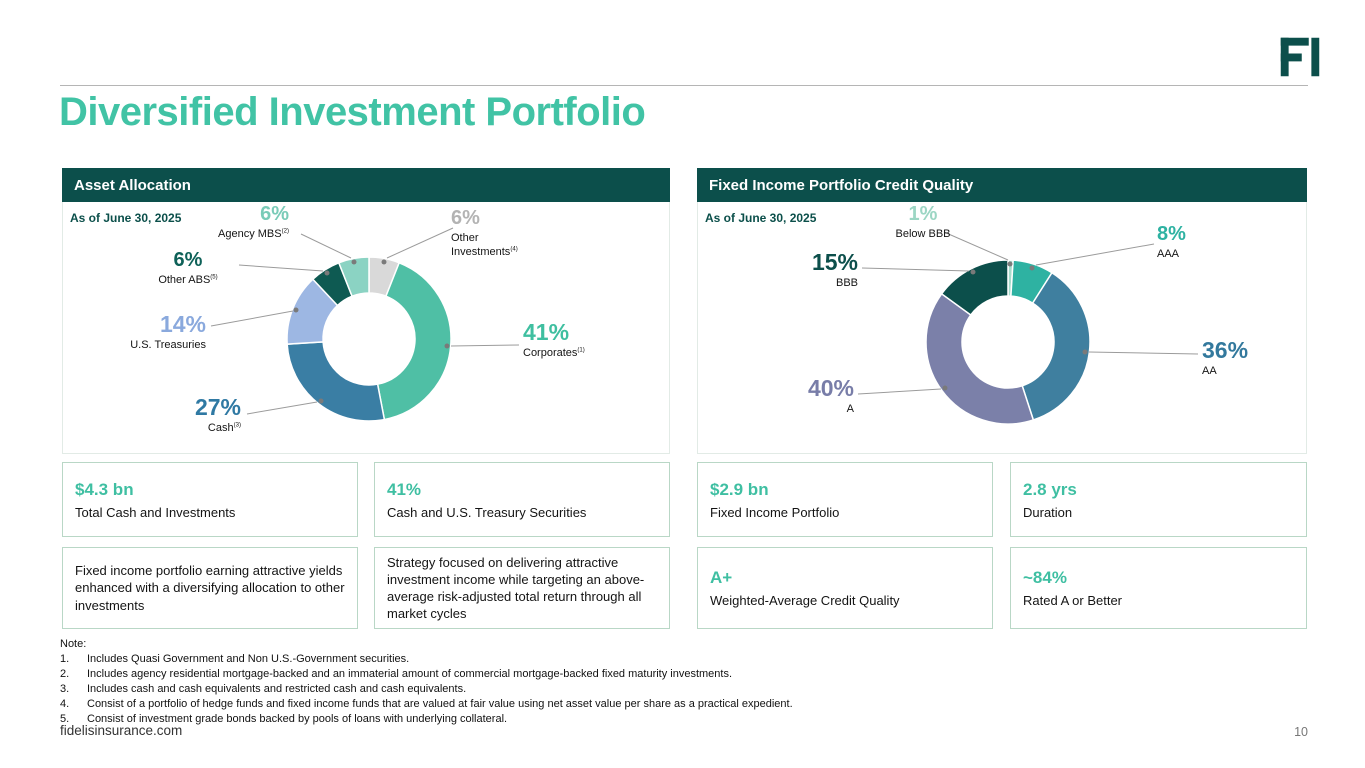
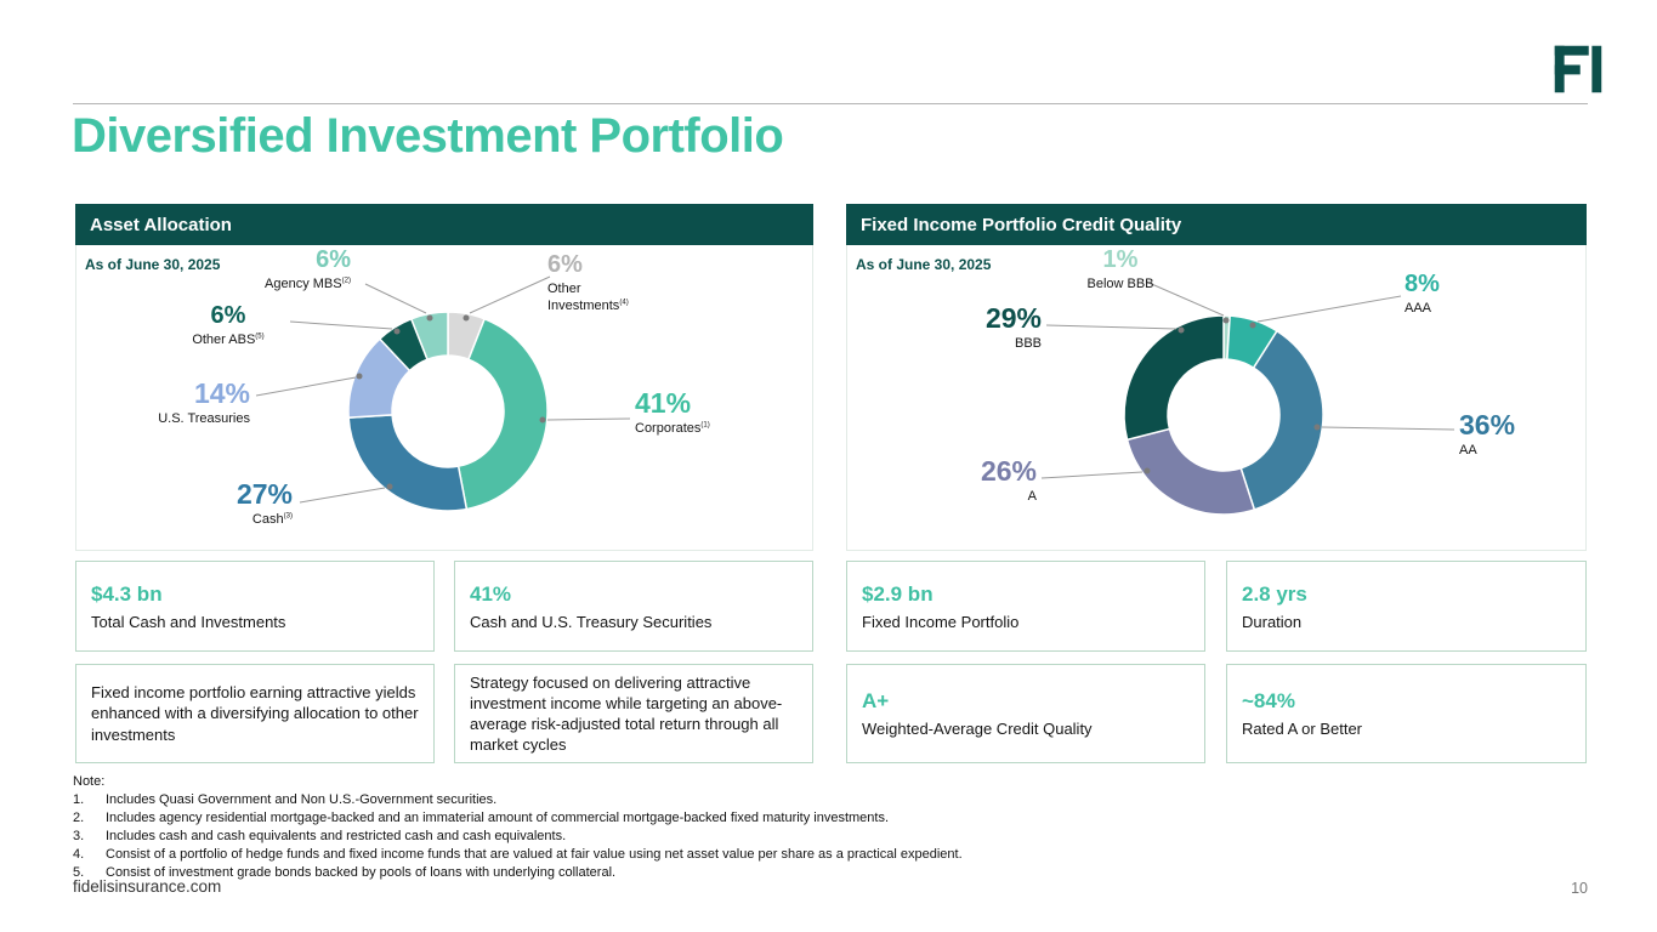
Fixed Income Portfolio Credit Quality/A: 40% -> 26%
Fixed Income Portfolio Credit Quality/BBB: 15% -> 29%
